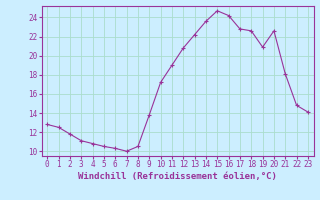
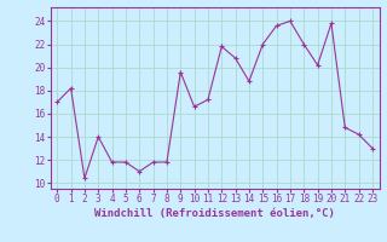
0: 12.8 -> 17.0
1: 12.5 -> 18.2
2: 11.8 -> 10.4
3: 11.1 -> 14.0
4: 10.8 -> 11.8
5: 10.5 -> 11.8
6: 10.3 -> 11.0
7: 10.0 -> 11.8
8: 10.5 -> 11.8
9: 13.8 -> 19.6
10: 17.2 -> 16.6
11: 19.0 -> 17.2
12: 20.8 -> 21.8
13: 22.2 -> 20.8
14: 23.6 -> 18.8
15: 24.7 -> 22.0
16: 24.2 -> 23.6
17: 22.8 -> 24.0
18: 22.6 -> 22.0
19: 20.9 -> 20.2
20: 22.6 -> 23.8
21: 18.1 -> 14.8
22: 14.8 -> 14.2
23: 14.1 -> 13.0
